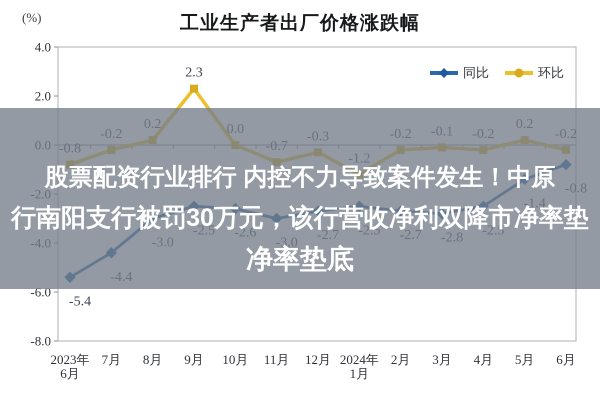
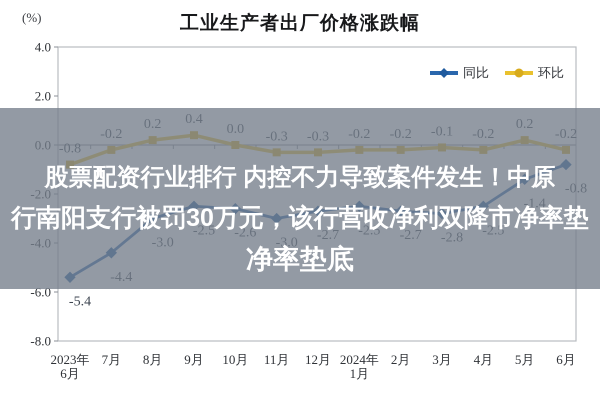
环比/9月: 2.3 -> 0.4
环比/11月: -0.7 -> -0.3
环比/2024年1月: -1.2 -> -0.2
